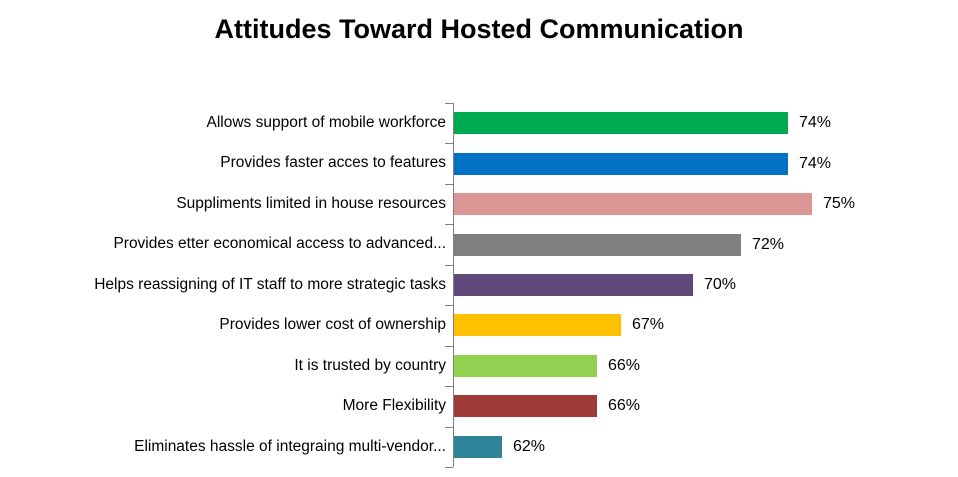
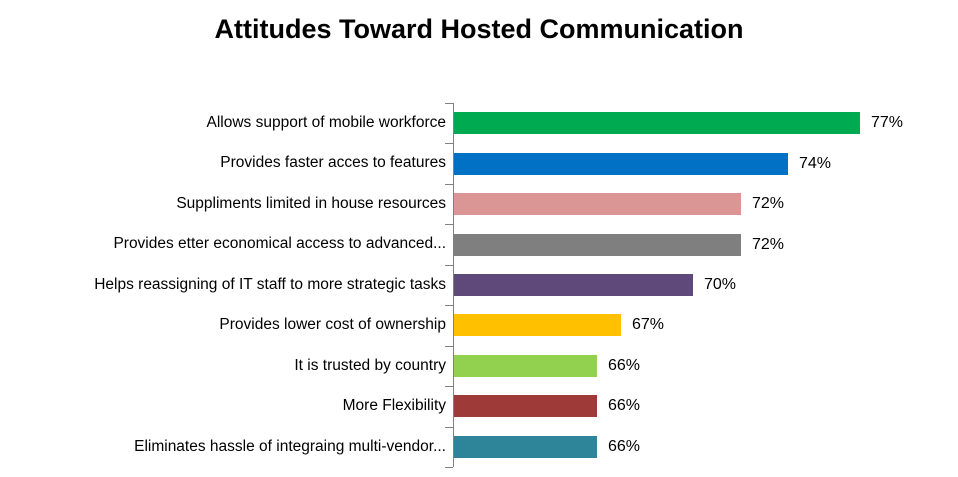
Allows support of mobile workforce: 74% -> 77%
Suppliments limited in house resources: 75% -> 72%
Eliminates hassle of integraing multi-vendor...: 62% -> 66%
